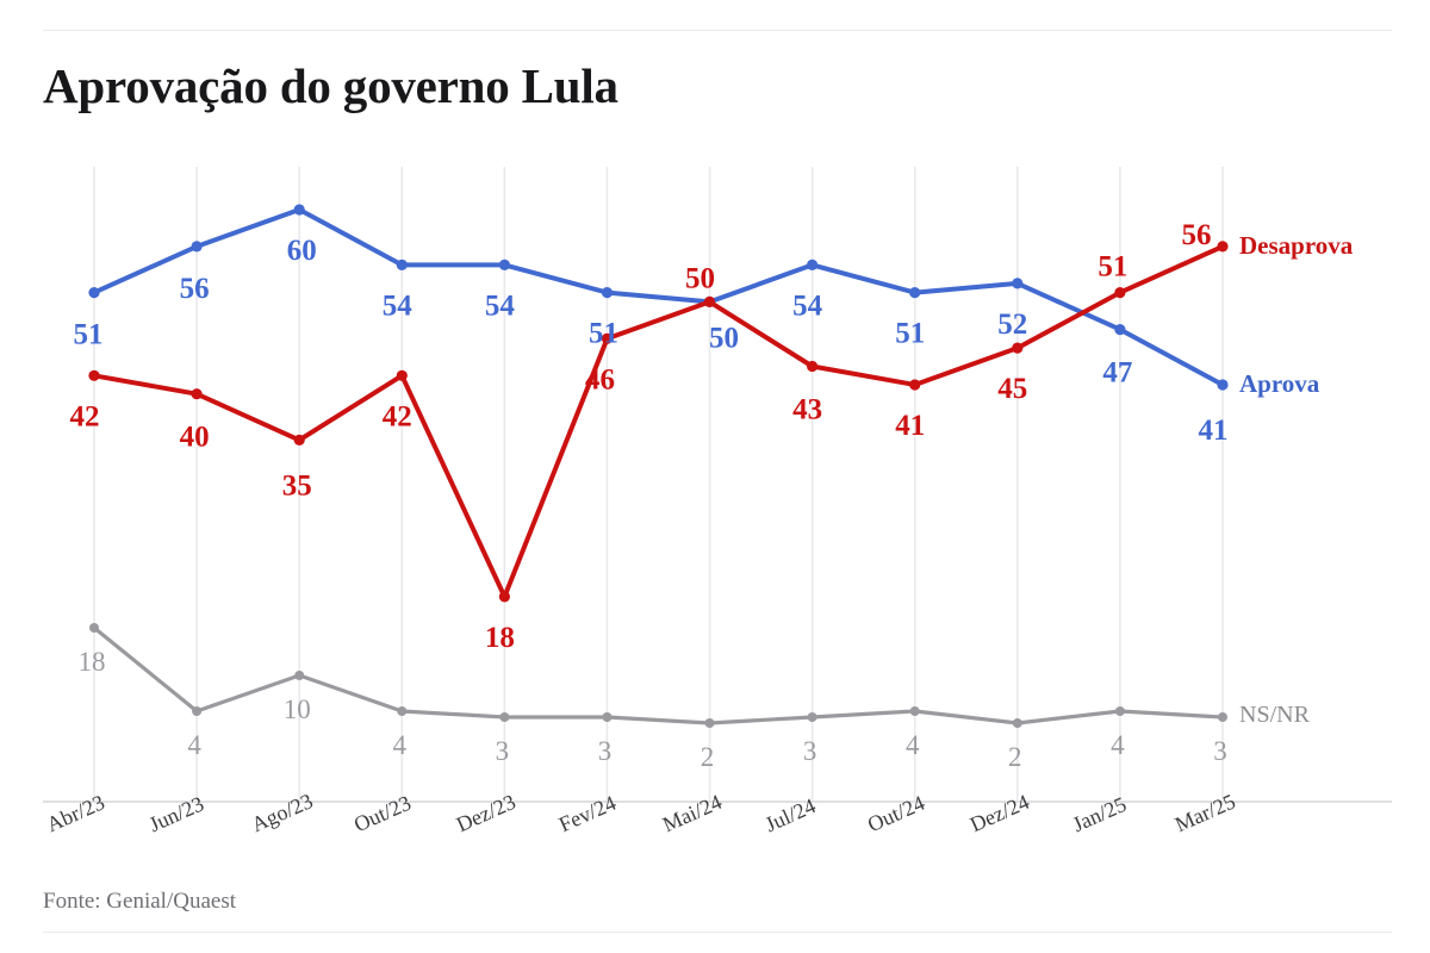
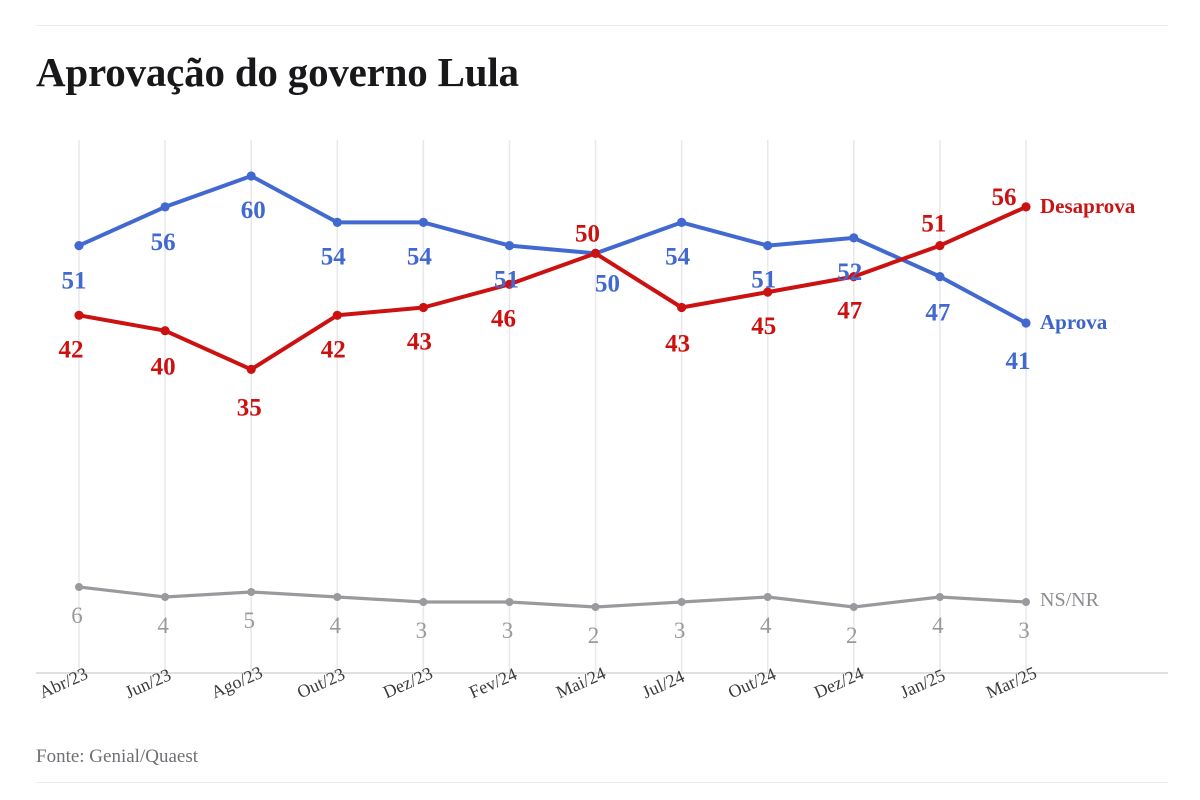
NS/NR/Abr/23: 18 -> 6
NS/NR/Ago/23: 10 -> 5
Desaprova/Dez/23: 18 -> 43
Desaprova/Out/24: 41 -> 45
Desaprova/Dez/24: 45 -> 47
